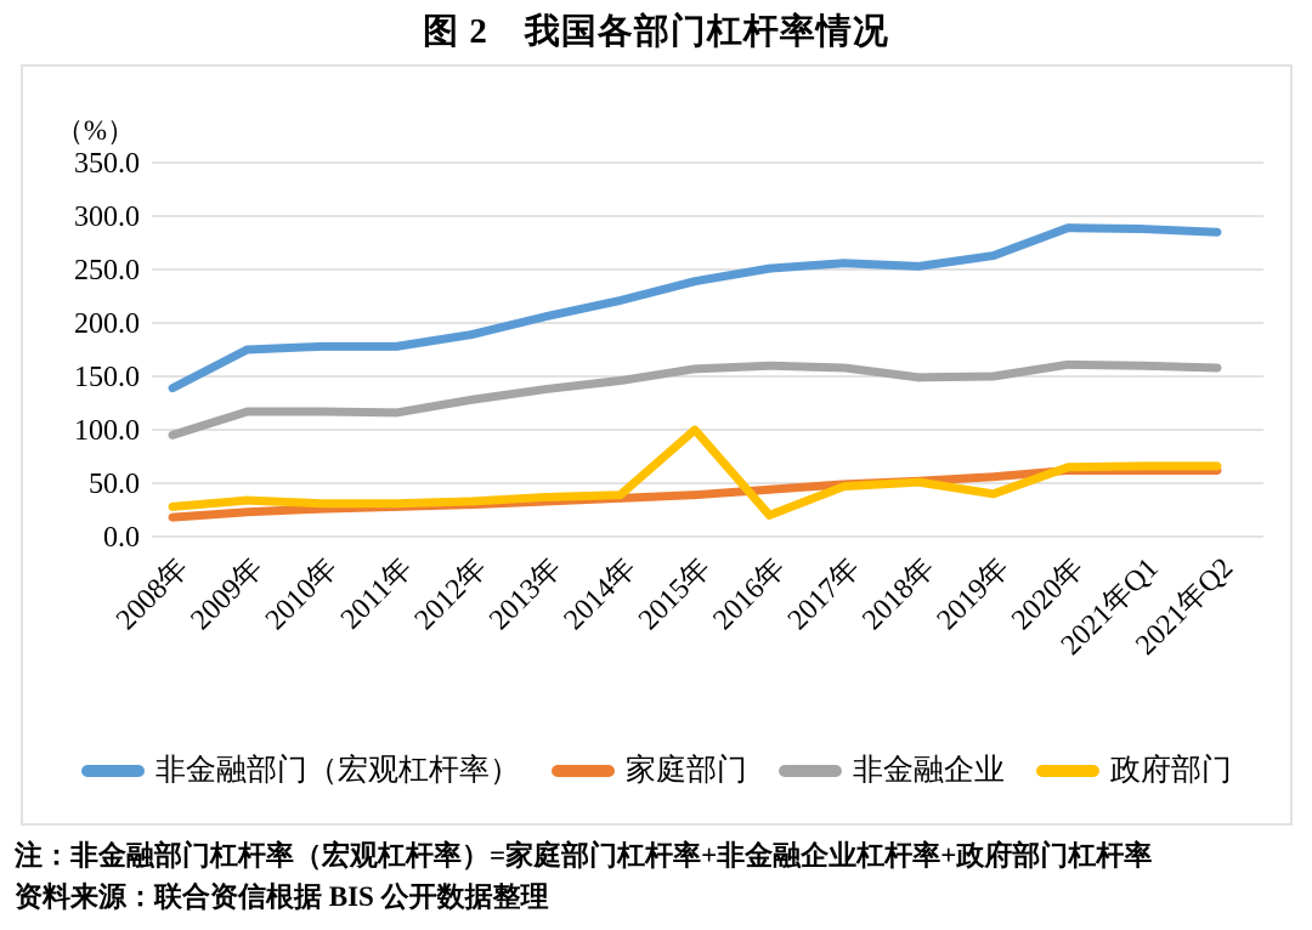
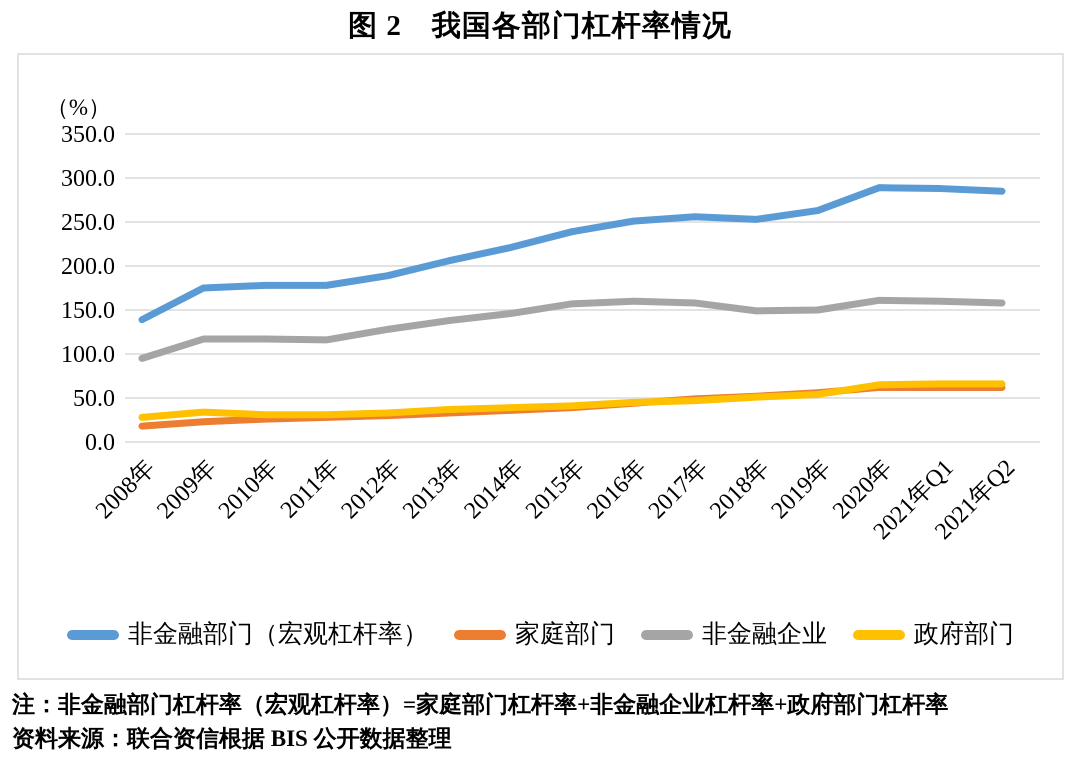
政府部门/2015年: 100 -> 40
政府部门/2016年: 20 -> 40
政府部门/2019年: 40 -> 50
